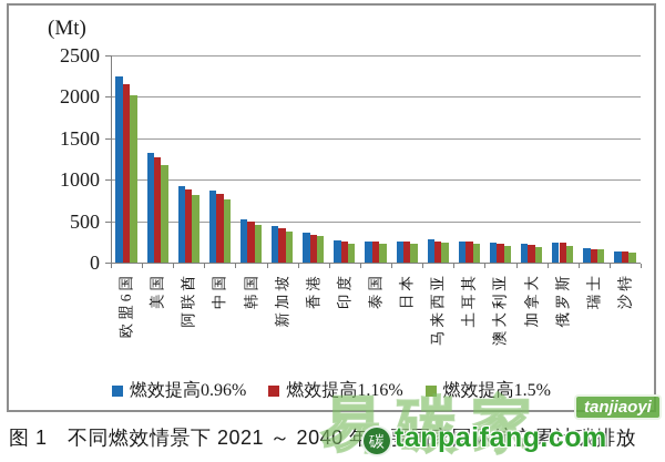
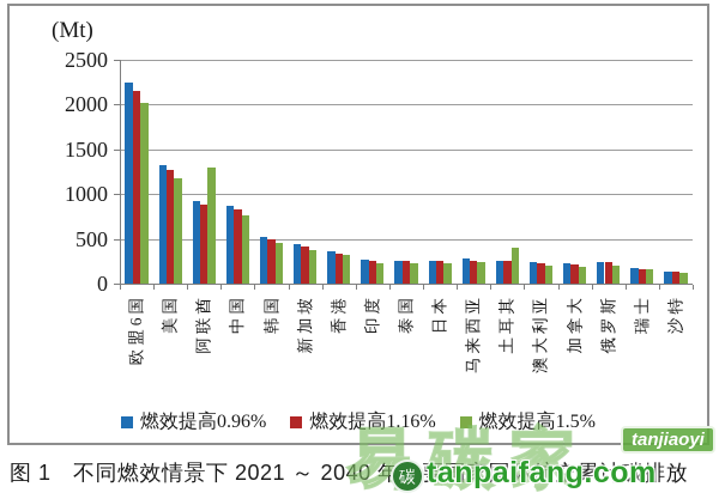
燃效提高1.5%/阿联酋: 800 -> 1300
燃效提高1.5%/土耳其: 200 -> 400
